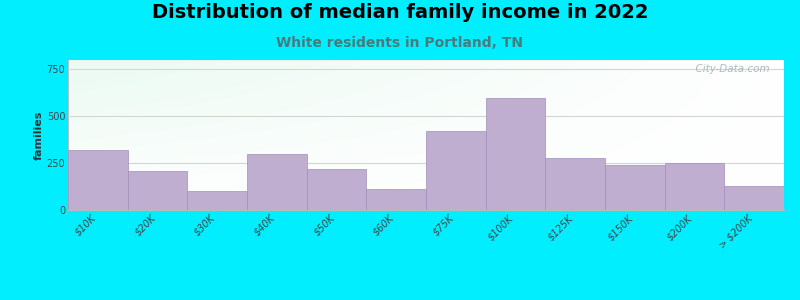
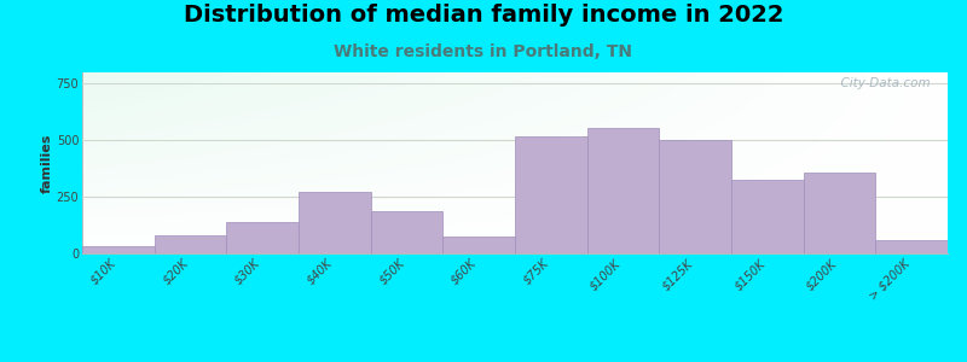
$10K: 320 -> 30
$20K: 210 -> 80
$30K: 100 -> 140
$40K: 300 -> 270
$50K: 220 -> 180
$60K: 110 -> 80
$75K: 420 -> 520
$100K: 600 -> 560
$125K: 280 -> 500
$150K: 240 -> 320
$200K: 250 -> 360
> $200K: 130 -> 60
